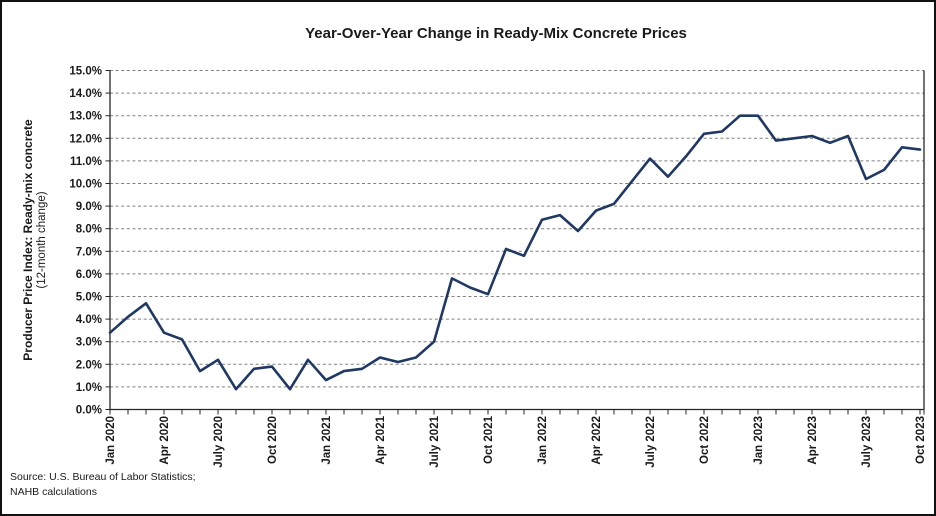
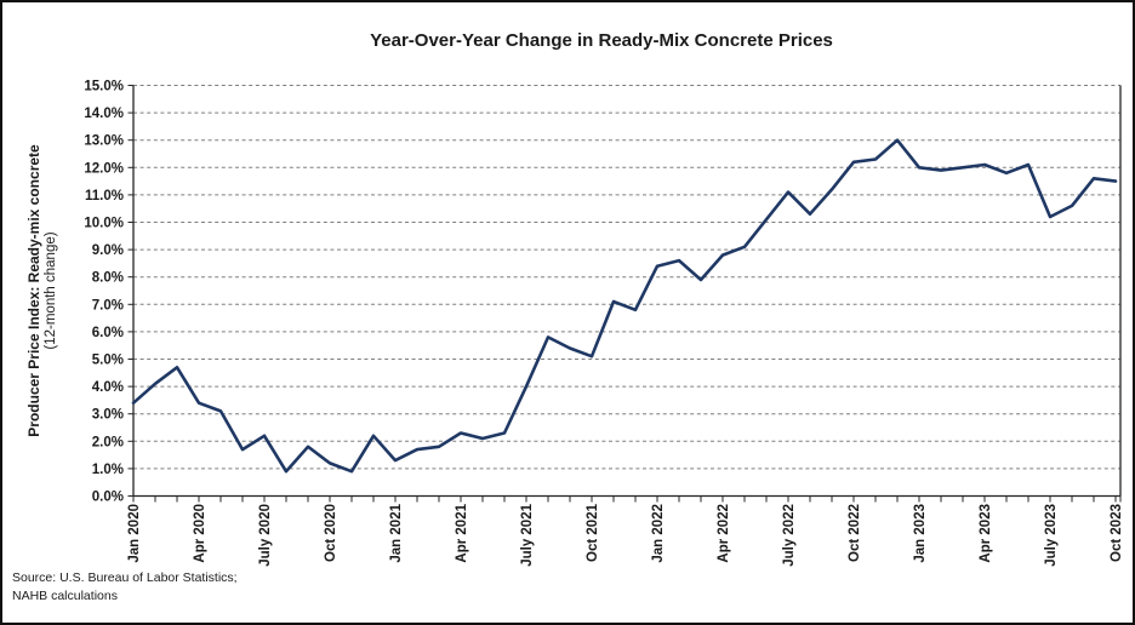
Oct 2020: 1.9% -> 1.2%
July 2021: 3.0% -> 4.0%
Jan 2023: 13.0% -> 12.0%
